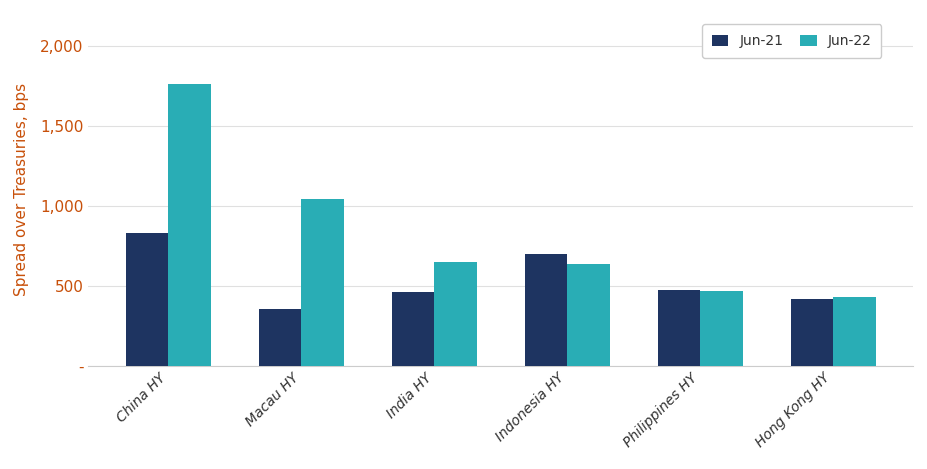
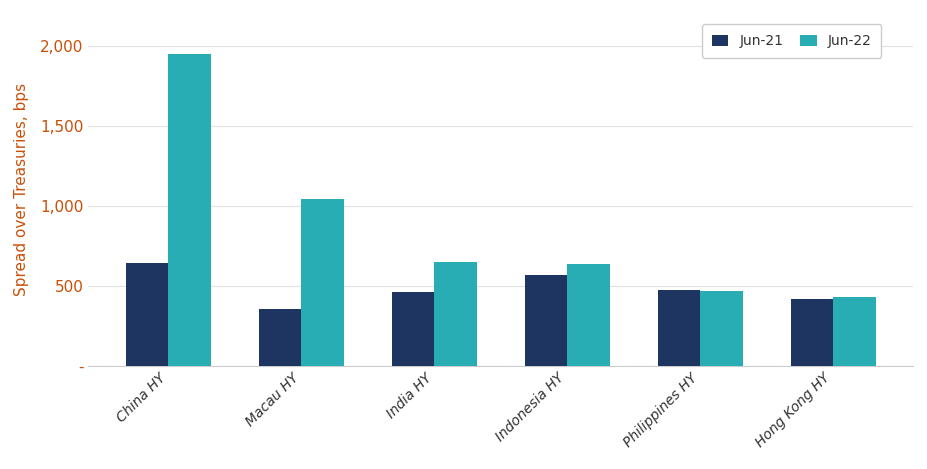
Jun-21/China HY: 830 -> 640
Jun-22/China HY: 1,760 -> 1,950
Jun-21/Indonesia HY: 700 -> 570
